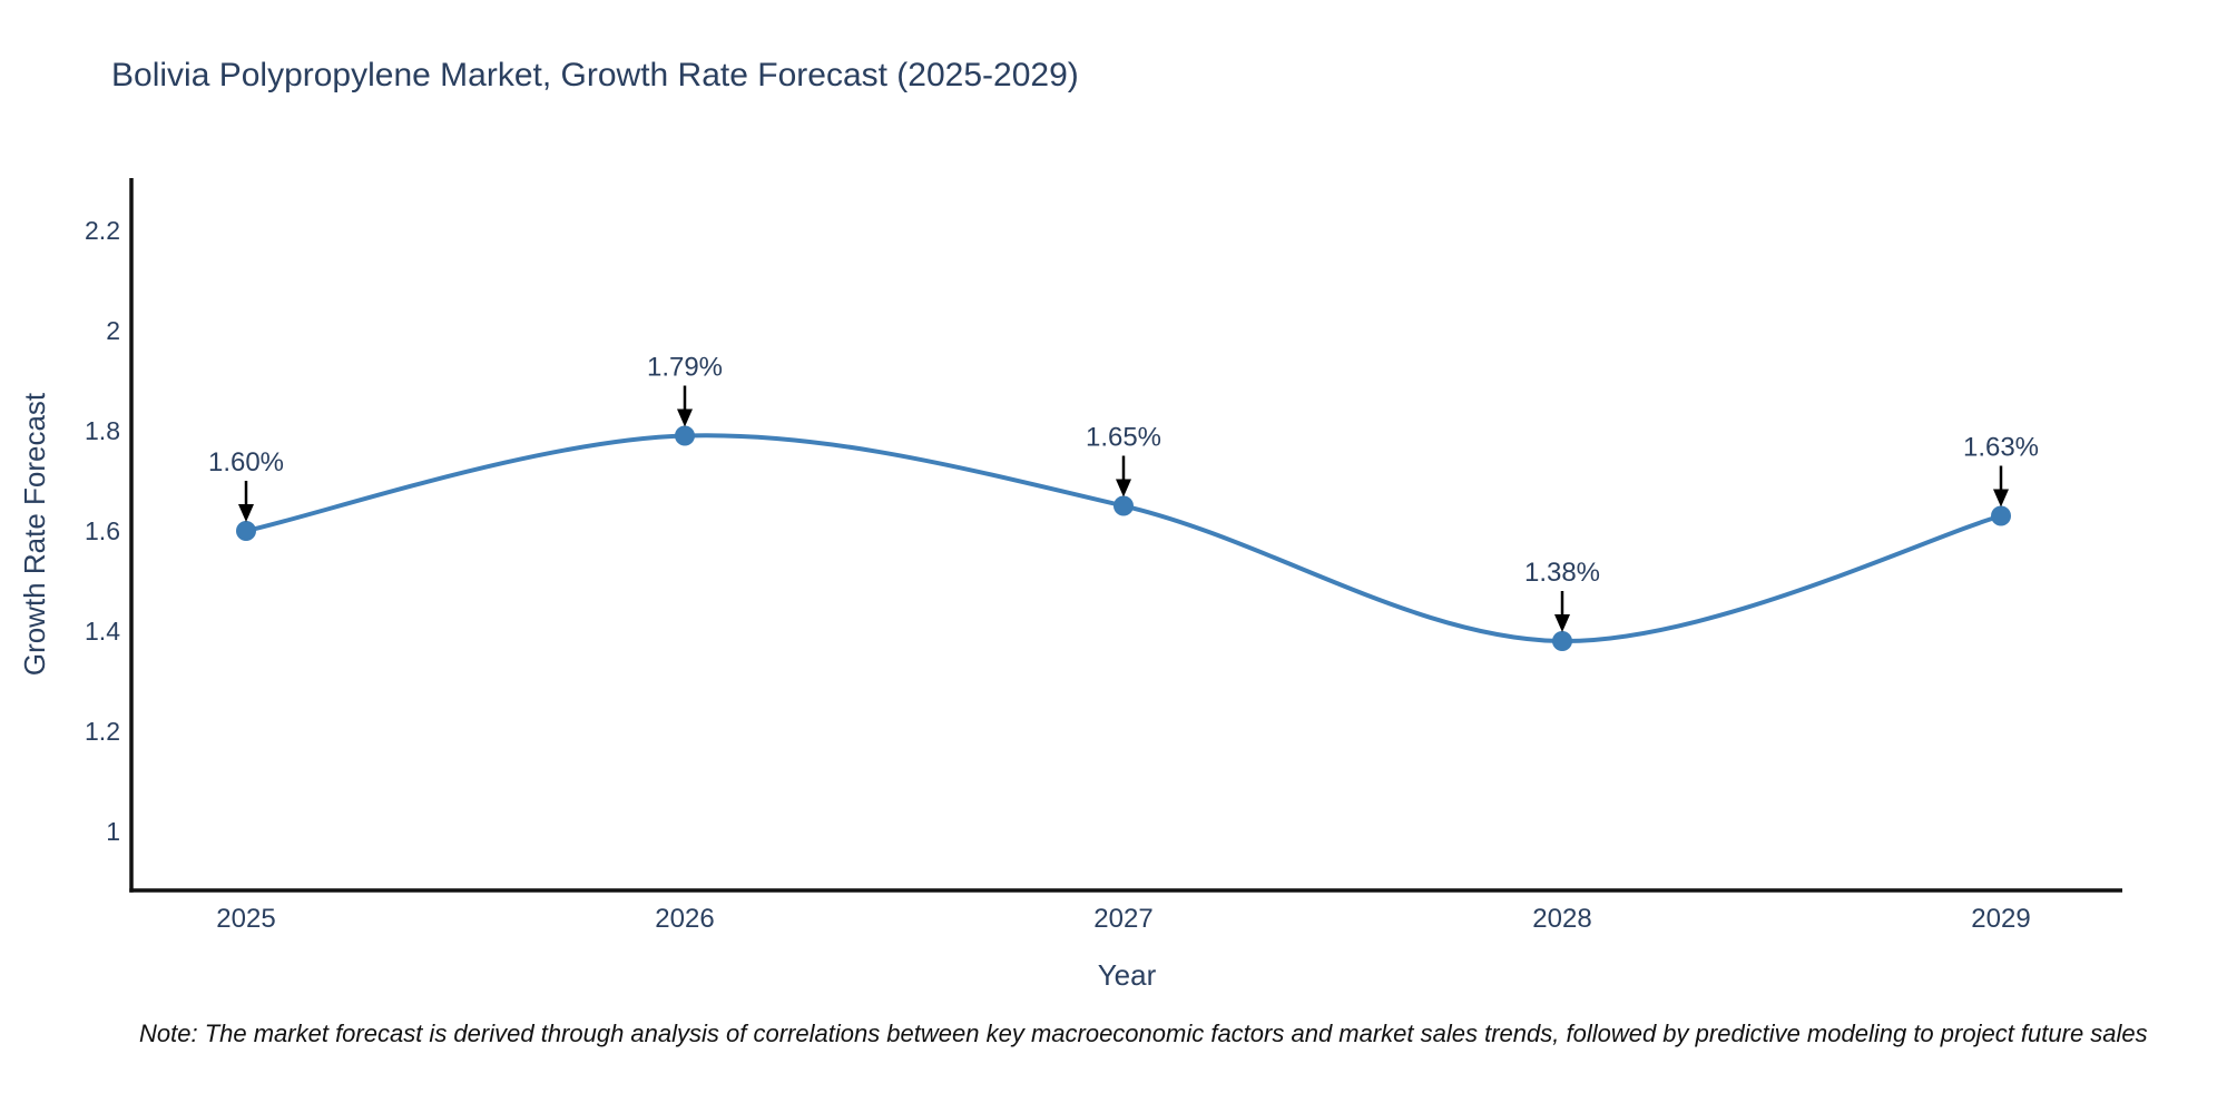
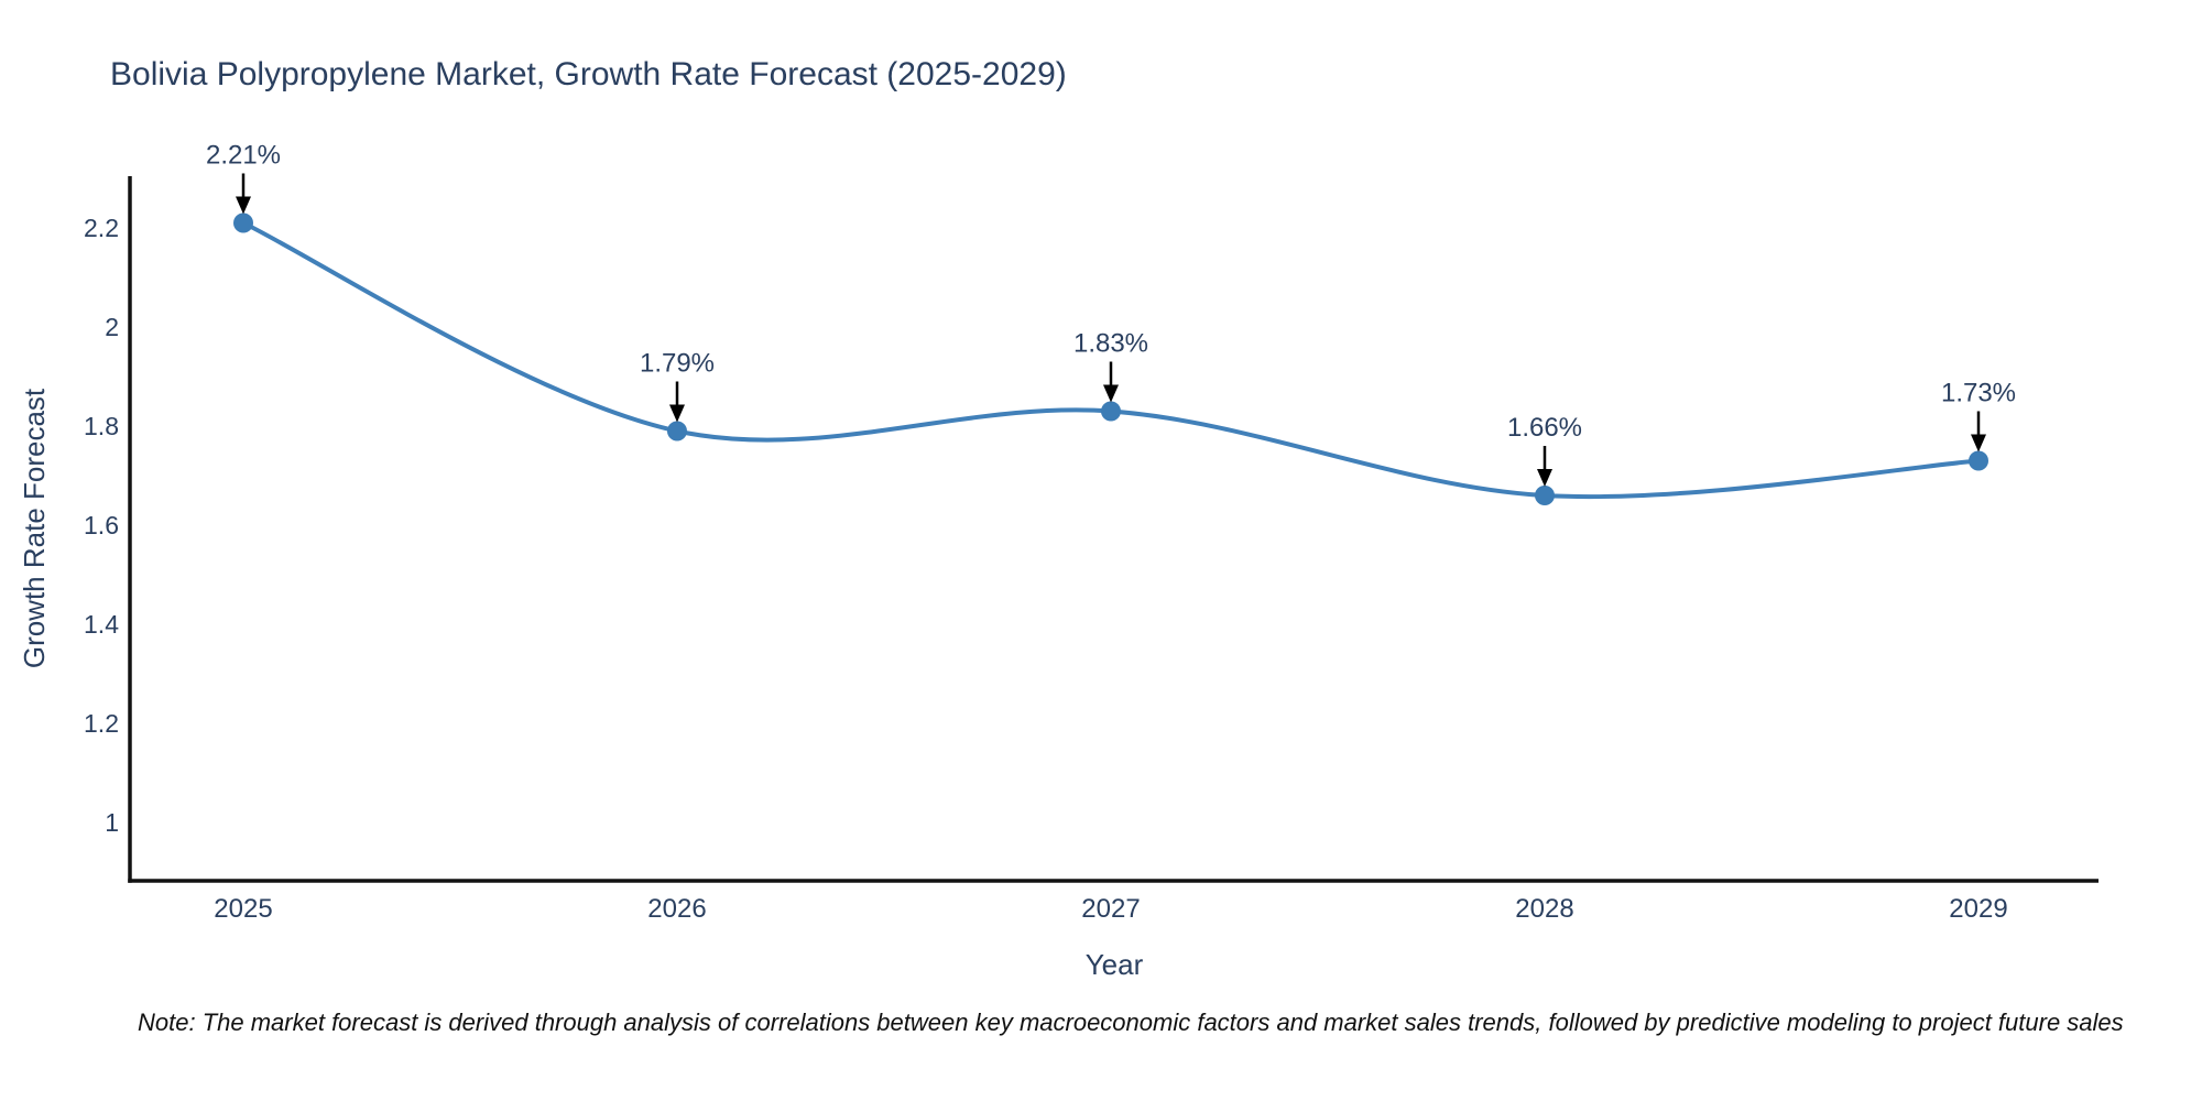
2025: 1.60% -> 2.21%
2027: 1.65% -> 1.83%
2028: 1.38% -> 1.66%
2029: 1.63% -> 1.73%
